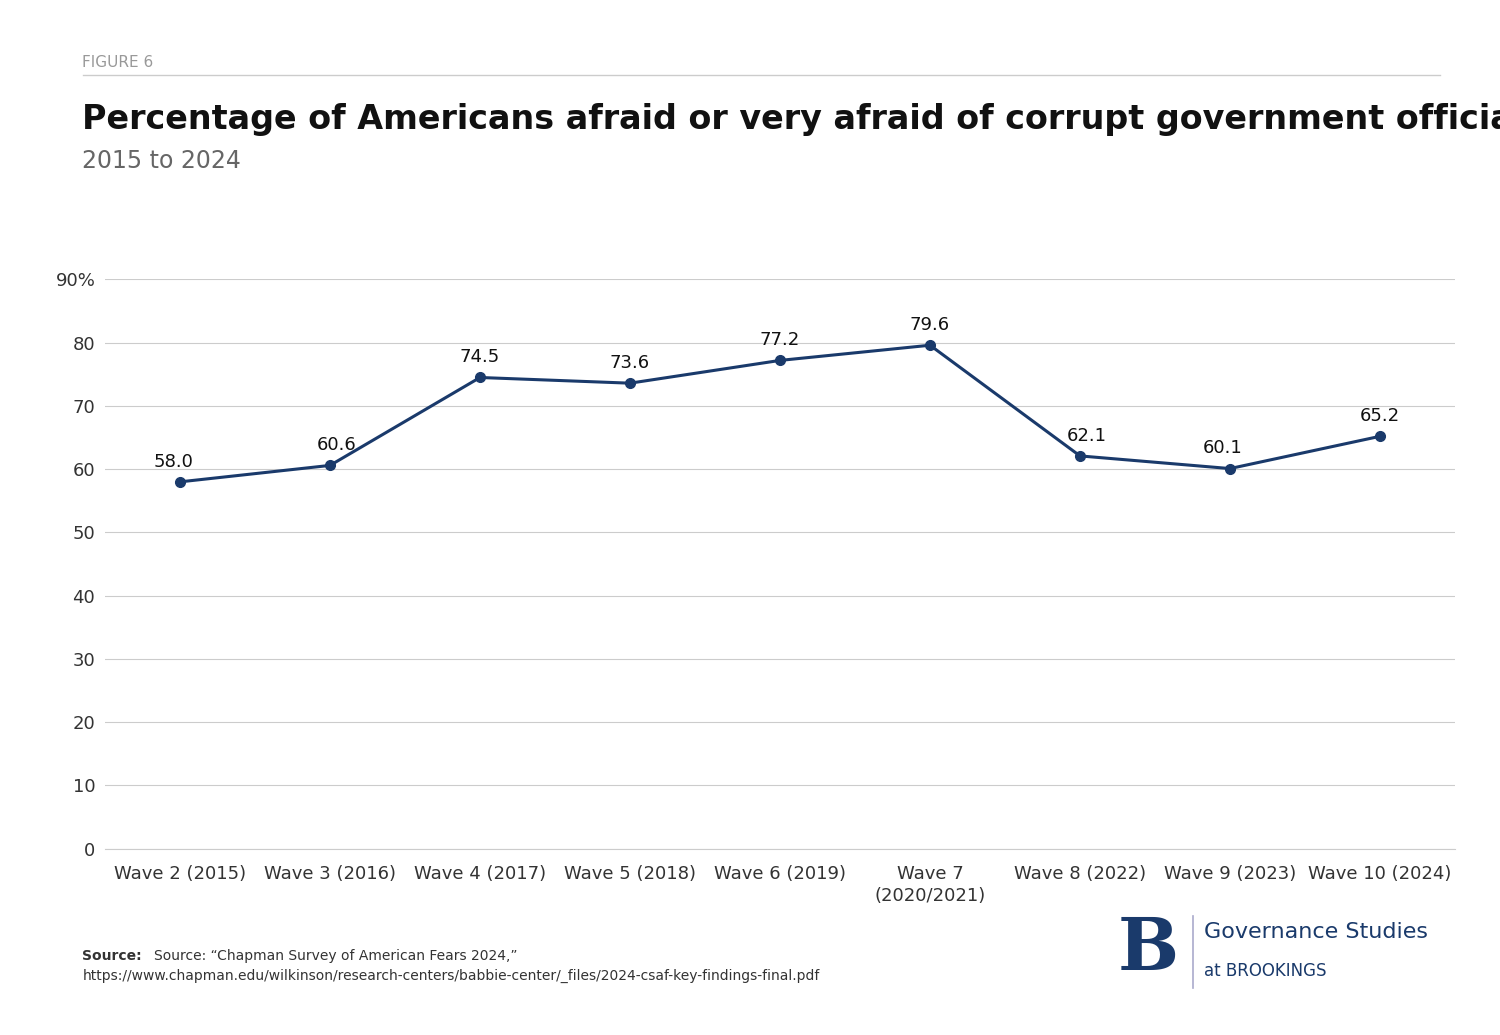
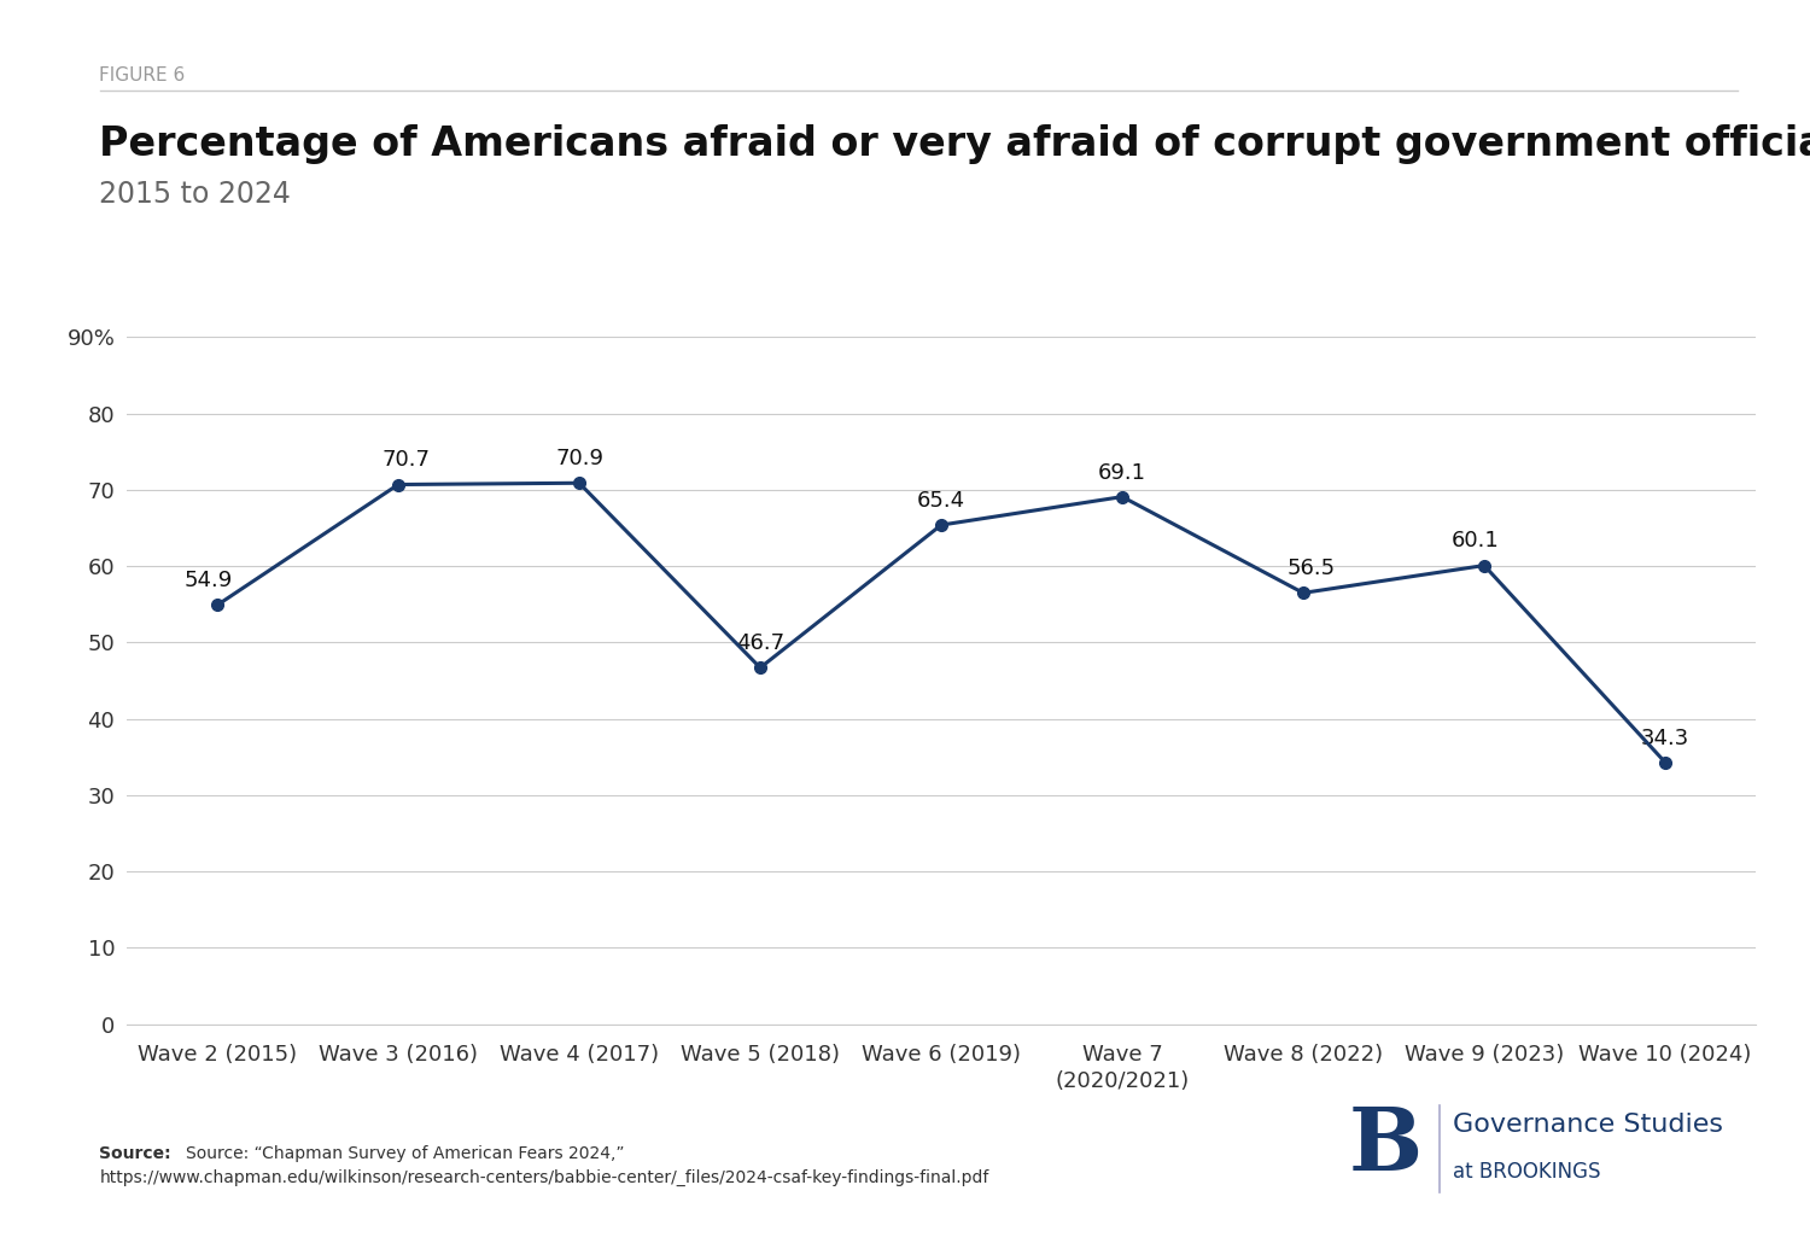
Wave 2 (2015): 58.0 -> 54.9
Wave 3 (2016): 60.6 -> 70.7
Wave 4 (2017): 74.5 -> 70.9
Wave 5 (2018): 73.6 -> 46.7
Wave 6 (2019): 77.2 -> 65.4
Wave 7 (2020/2021): 79.6 -> 69.1
Wave 8 (2022): 62.1 -> 56.5
Wave 10 (2024): 65.2 -> 34.3
